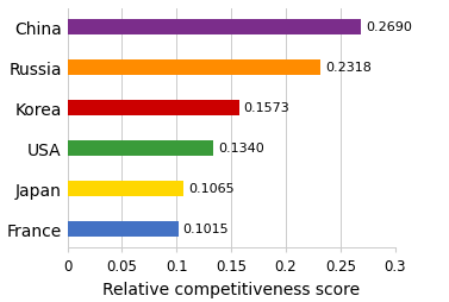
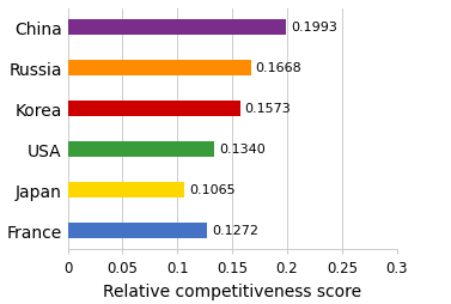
China: 0.2690 -> 0.1993
Russia: 0.2318 -> 0.1668
France: 0.1015 -> 0.1272
